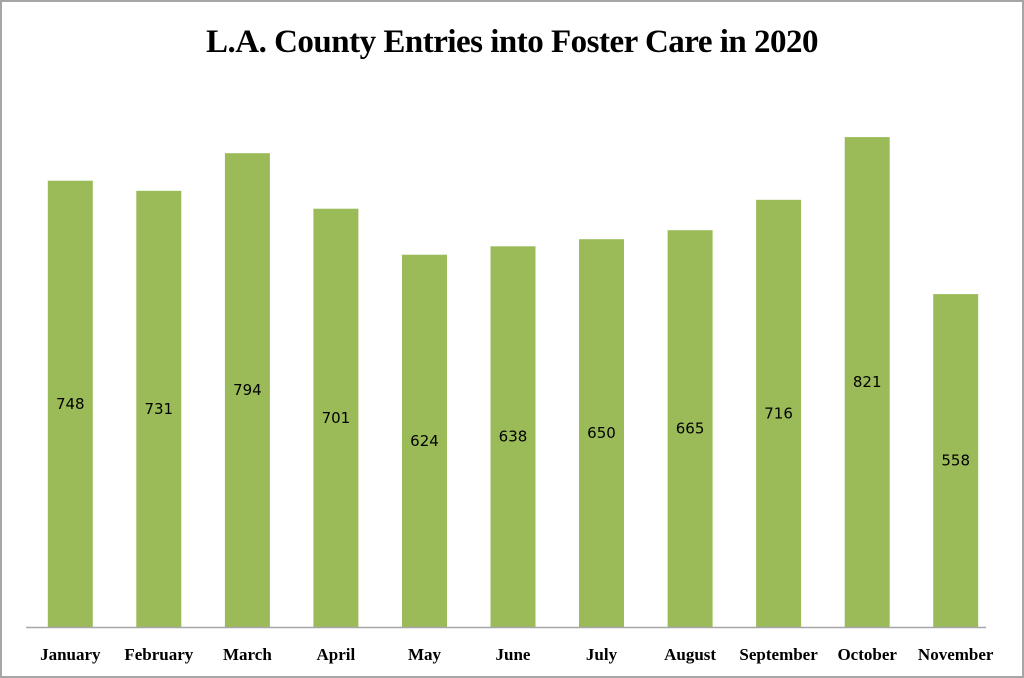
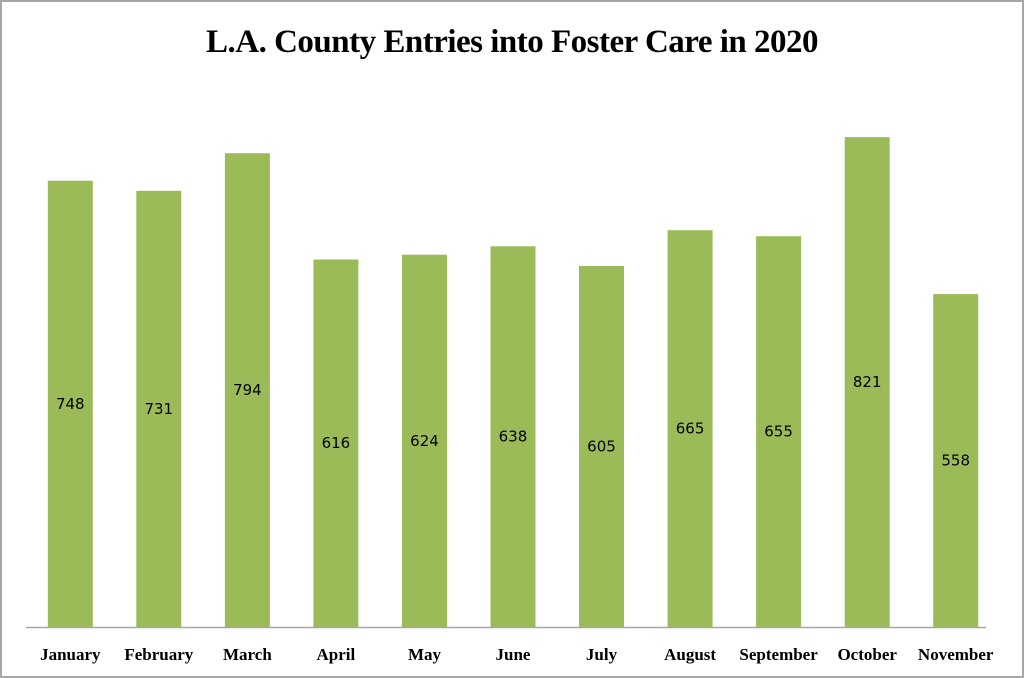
April: 701 -> 616
July: 650 -> 605
September: 716 -> 655
